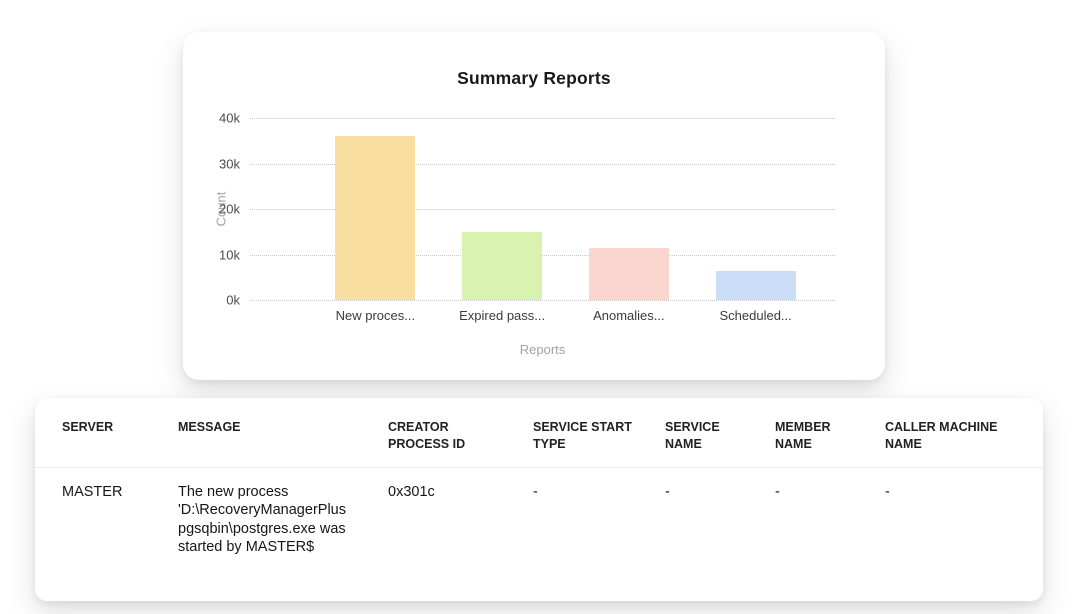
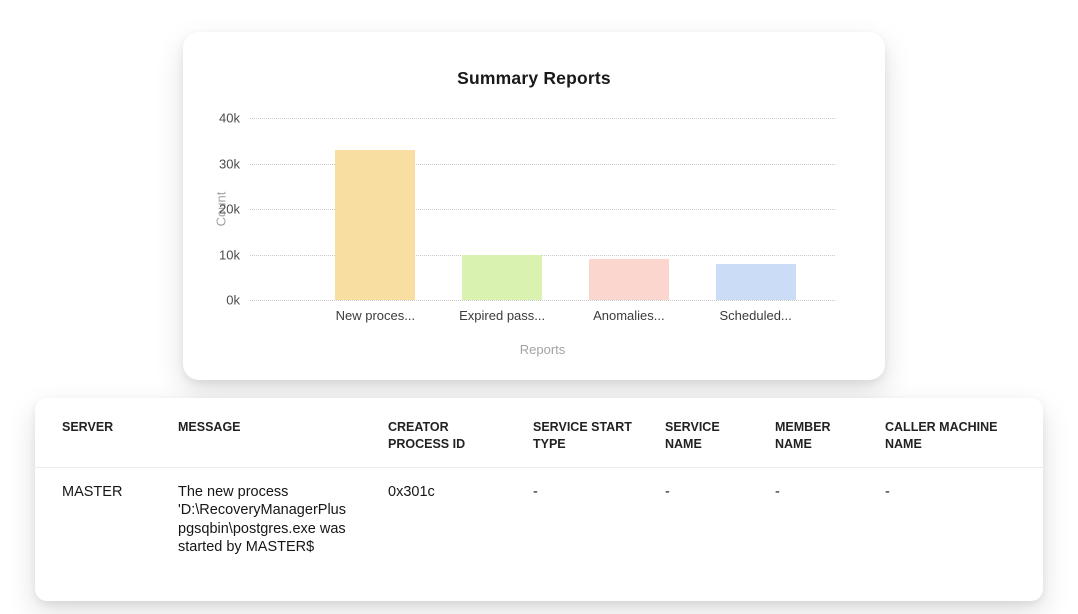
New proces...: 36k -> 33k
Expired pass...: 15k -> 10k
Anomalies...: 12k -> 9k
Scheduled...: 6k -> 8k
